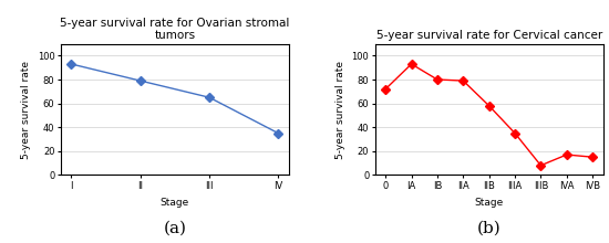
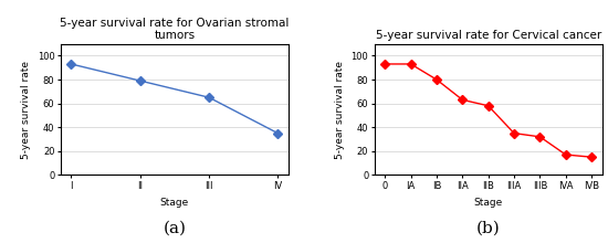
5-year survival rate for Cervical cancer/0: 72 -> 93
5-year survival rate for Cervical cancer/IIA: 79 -> 63
5-year survival rate for Cervical cancer/IIIB: 8 -> 32
